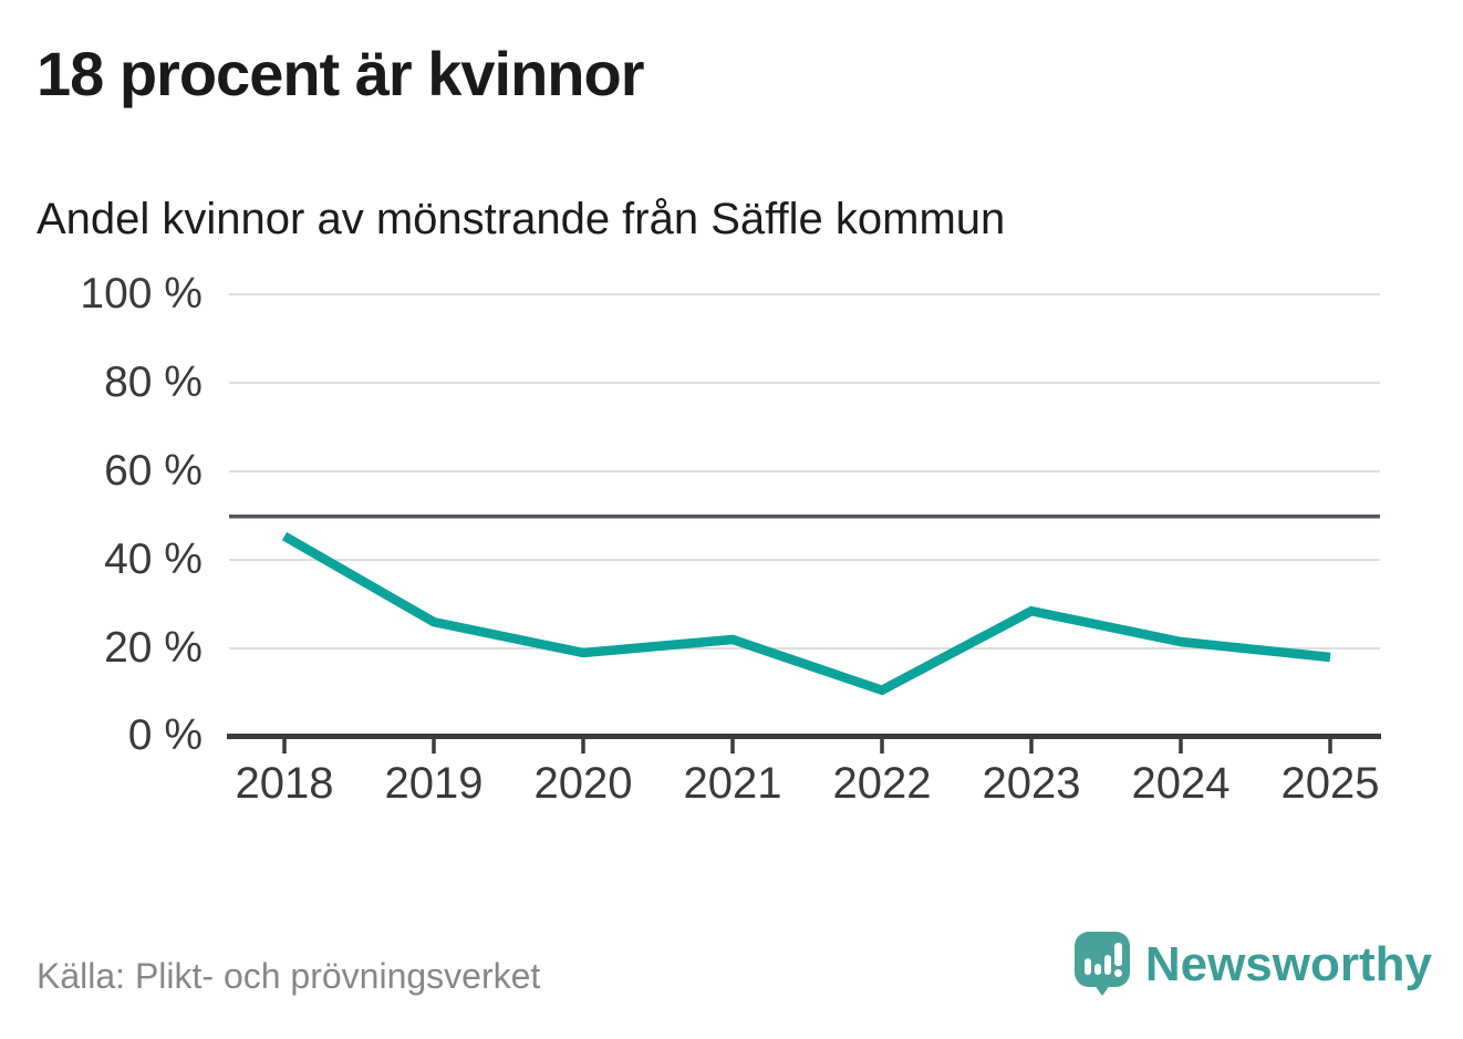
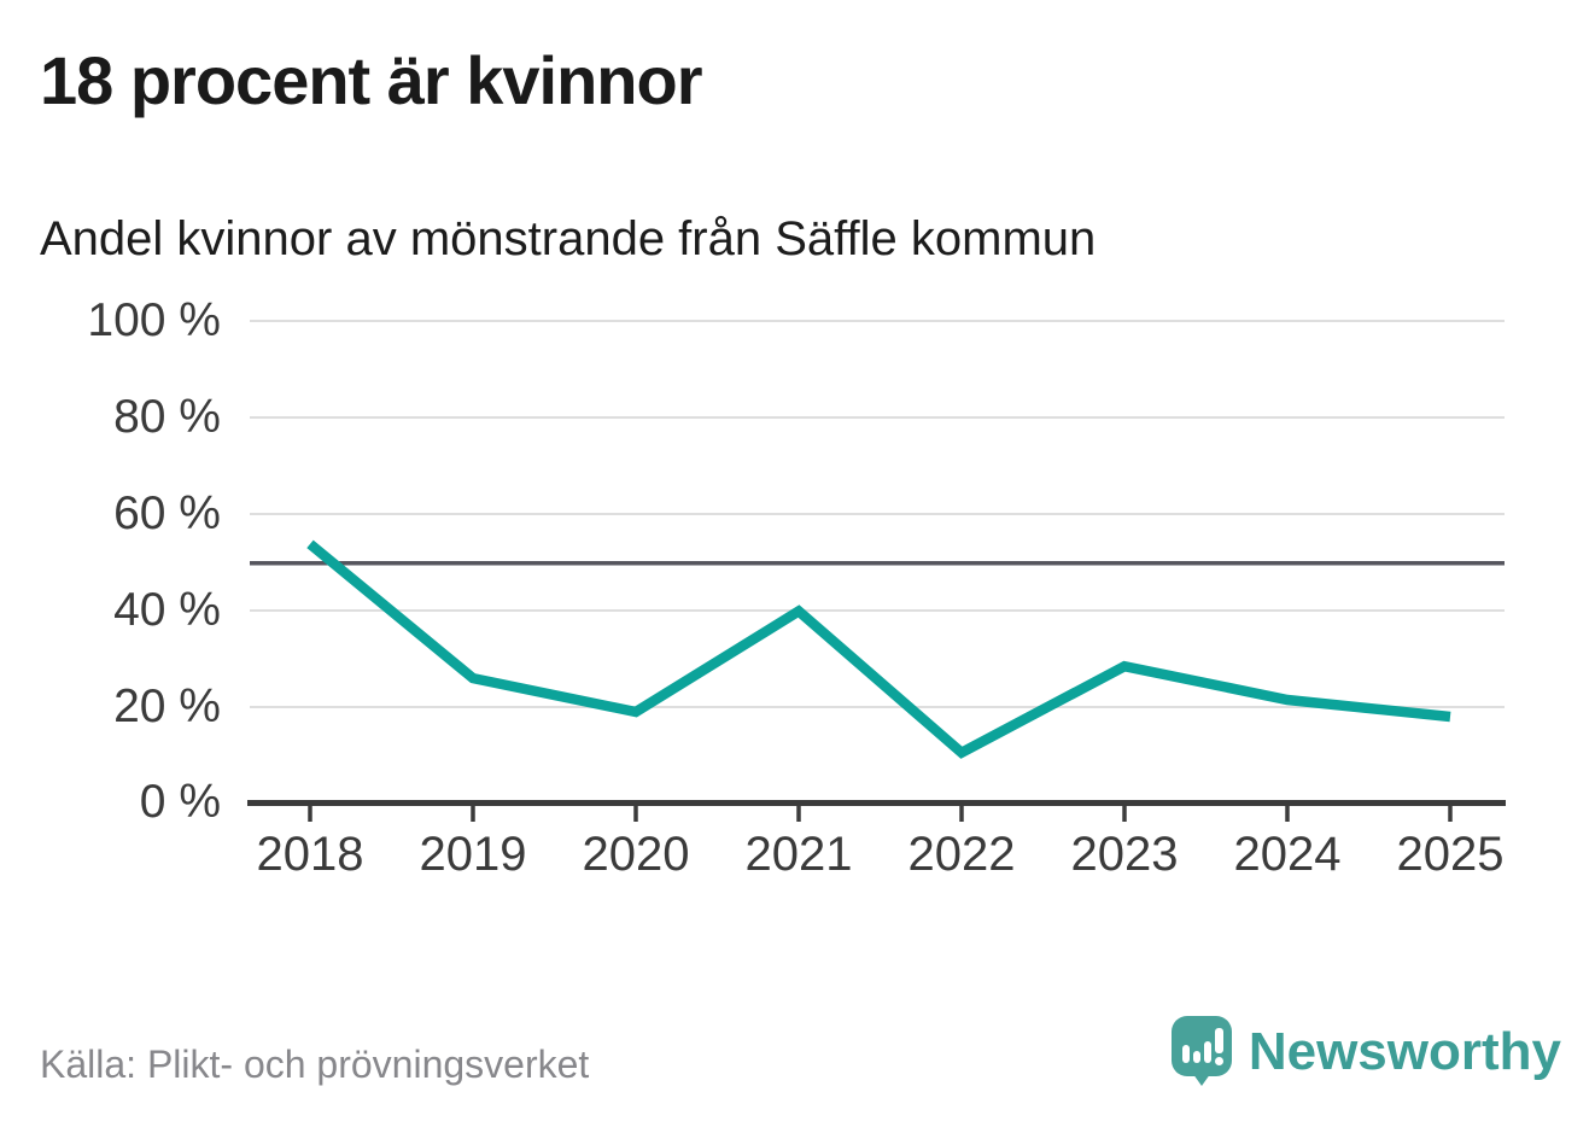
2018: 46% -> 54%
2021: 22% -> 40%
